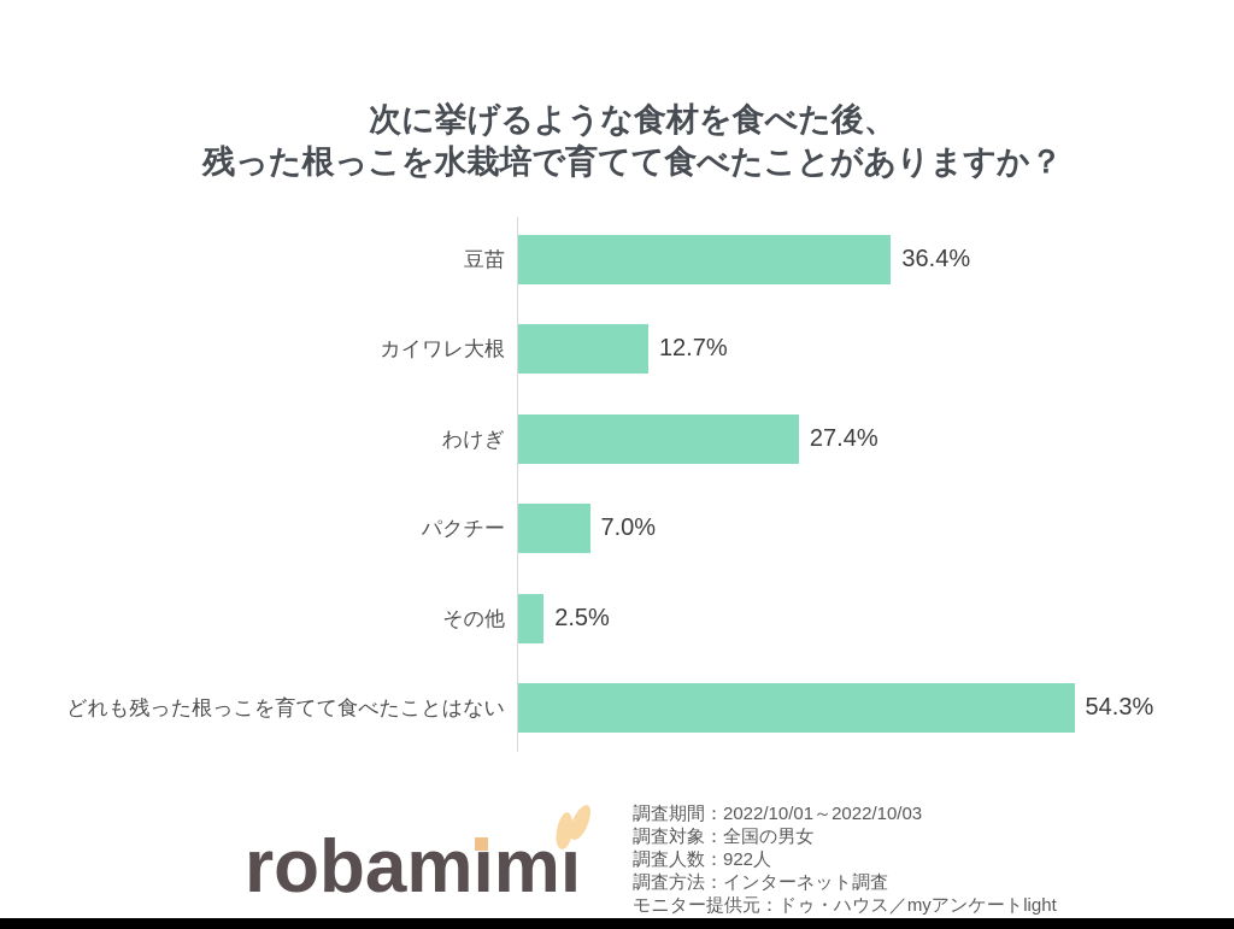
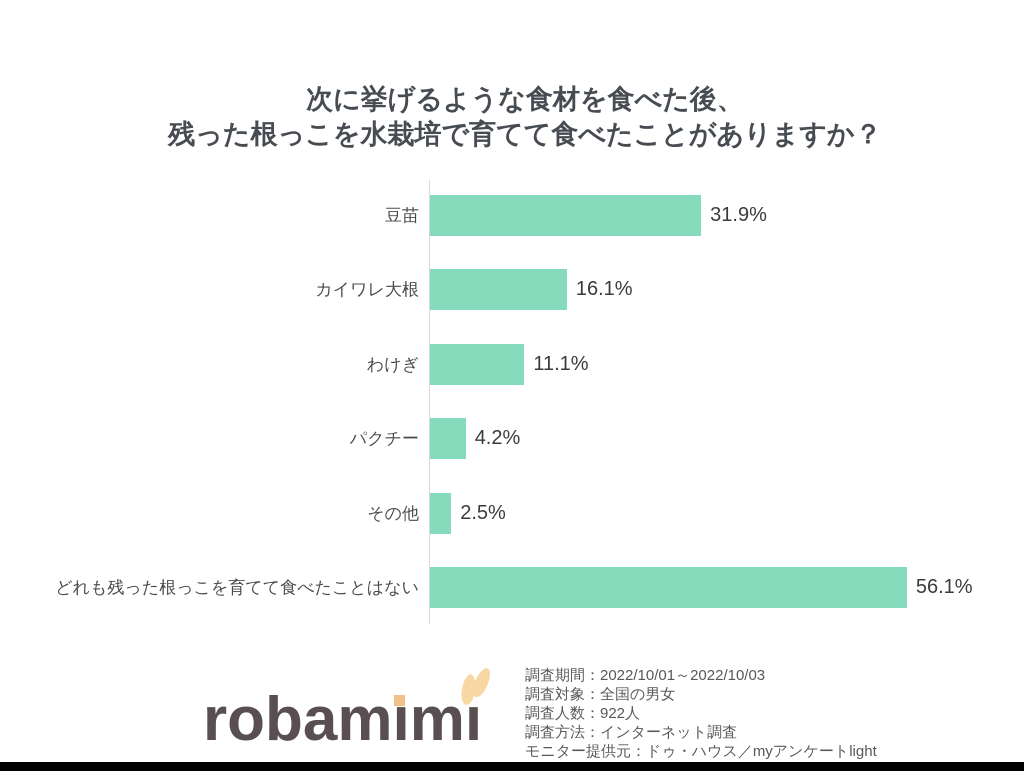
豆苗: 36.4% -> 31.9%
カイワレ大根: 12.7% -> 16.1%
わけぎ: 27.4% -> 11.1%
パクチー: 7.0% -> 4.2%
どれも残った根っこを育てて食べたことはない: 54.3% -> 56.1%
